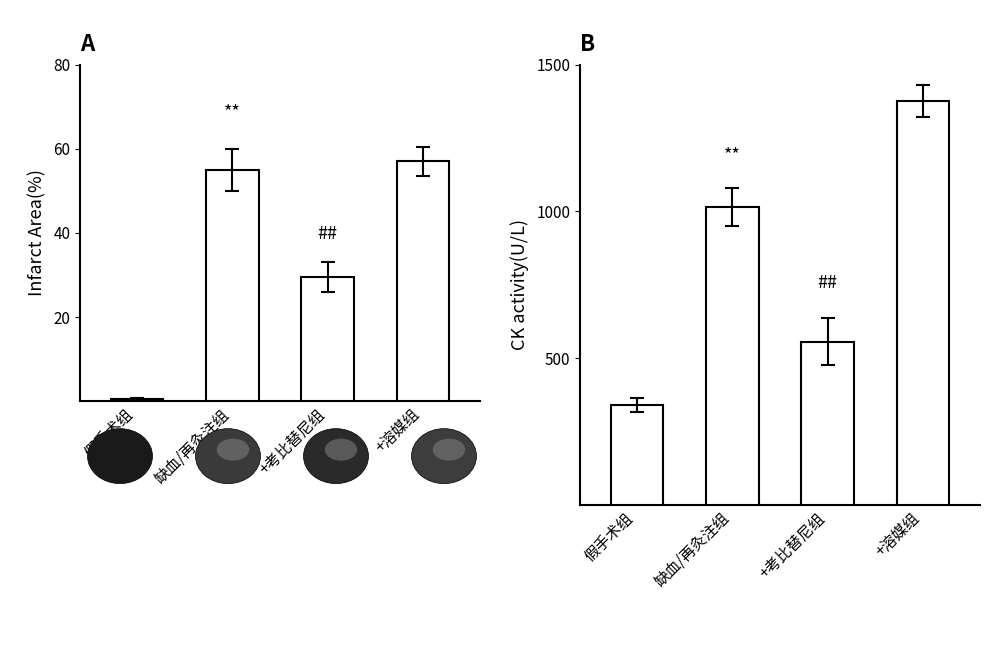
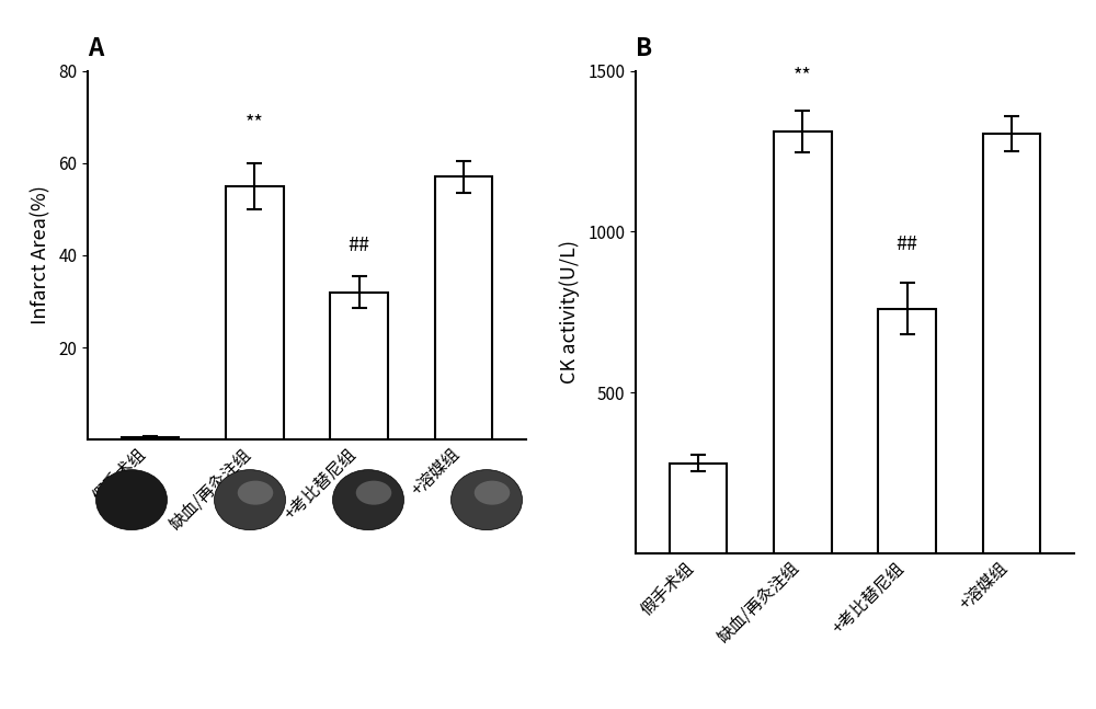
A/+考比替尼组: 29.5 -> 32.0
B/假手术组: 340 -> 280
B/缺血/再灸注组: 1015 -> 1310
B/+考比替尼组: 555 -> 760
B/+溶媒组: 1375 -> 1305
